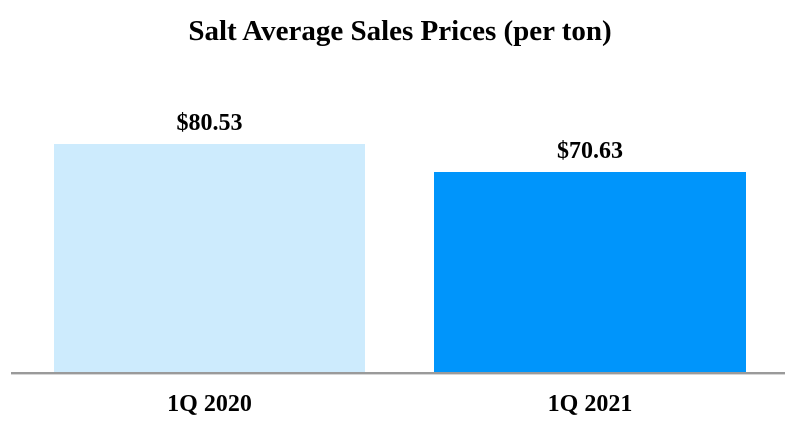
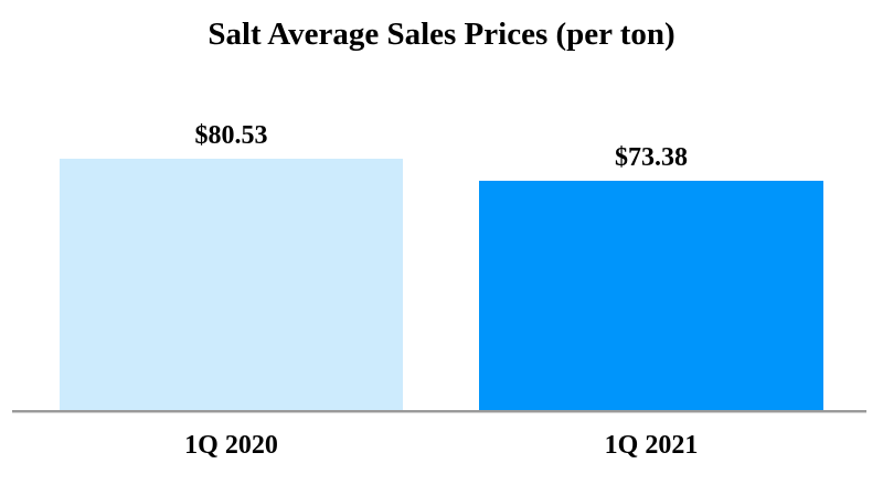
1Q 2021: $70.63 -> $73.38
